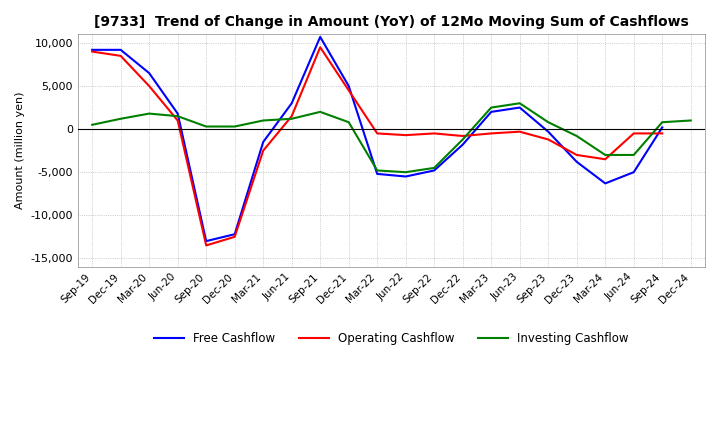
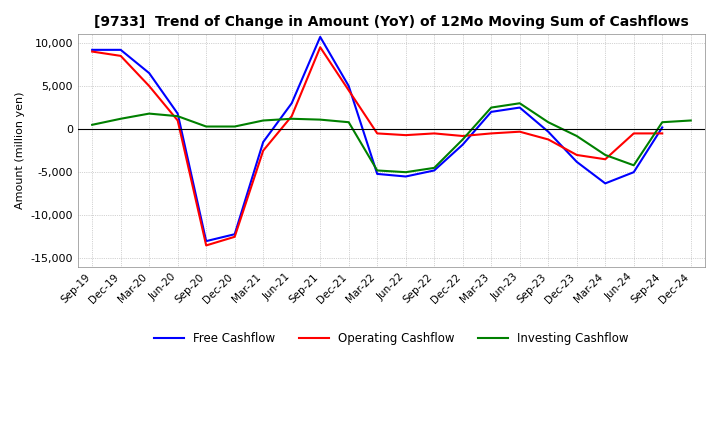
Investing Cashflow/Sep-21: 2,000 -> 1,100
Investing Cashflow/Jun-24: -3,000 -> -4,200
